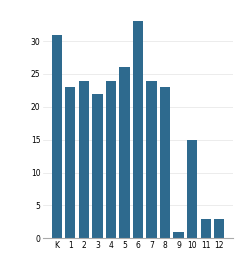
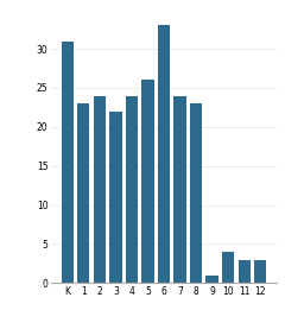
10: 15 -> 4
